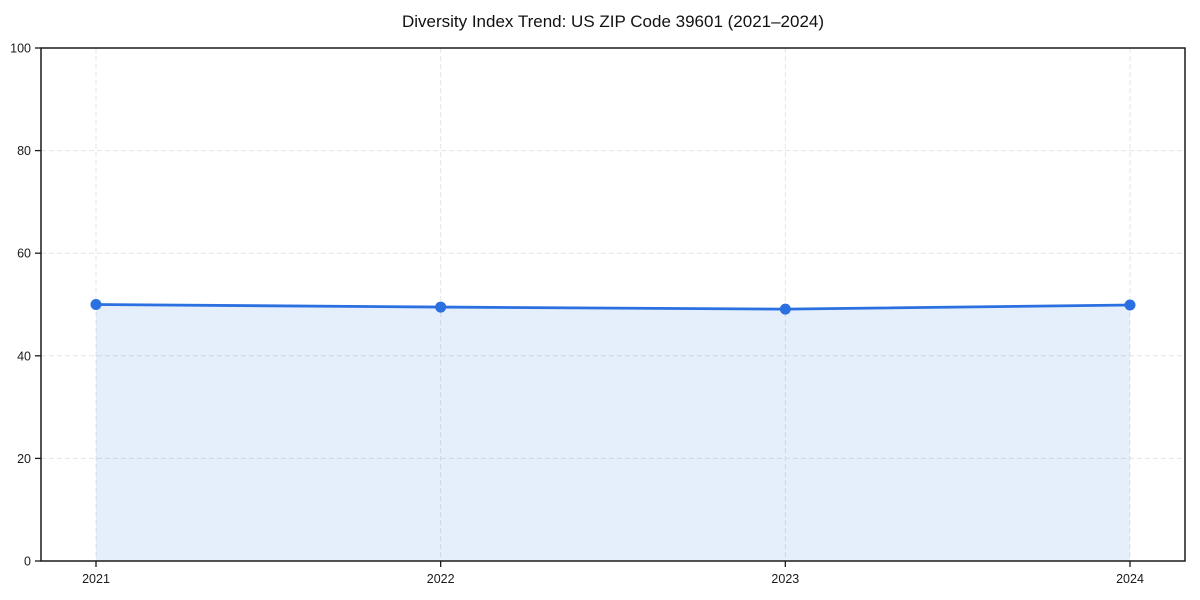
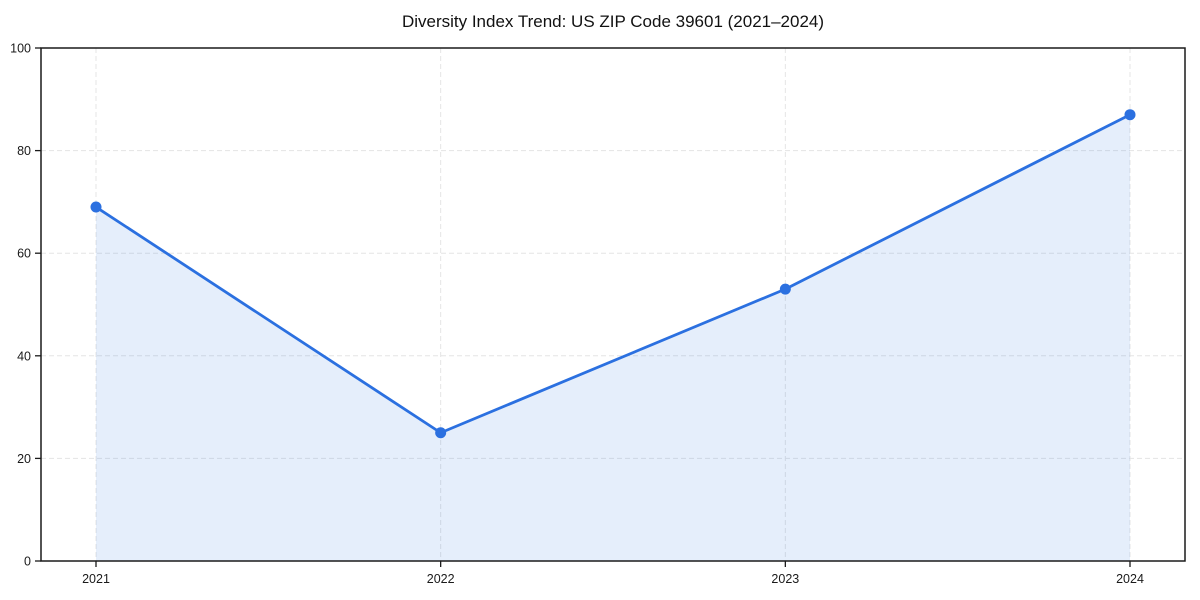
2021: 50 -> 69
2022: 50 -> 25
2023: 49 -> 53
2024: 50 -> 87
